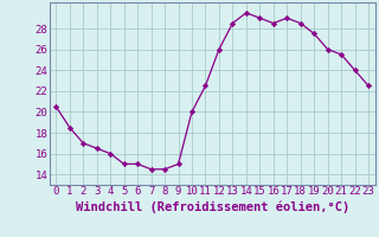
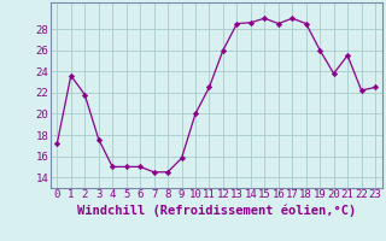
0: 20.5 -> 17.2
1: 18.5 -> 23.6
2: 17.0 -> 21.8
3: 16.5 -> 17.6
4: 16.0 -> 15.0
9: 15.0 -> 15.8
14: 29.5 -> 28.6
19: 27.5 -> 26.0
20: 26.0 -> 23.8
22: 24.0 -> 22.2
